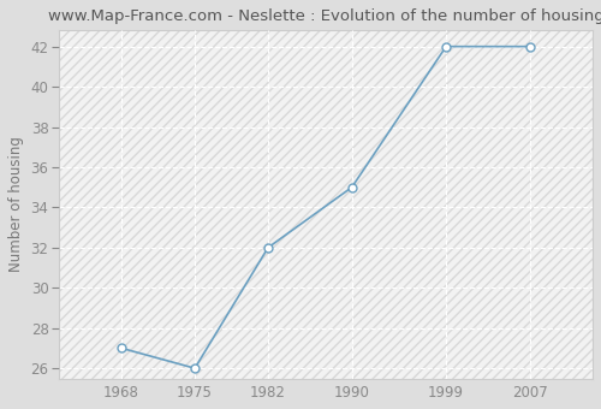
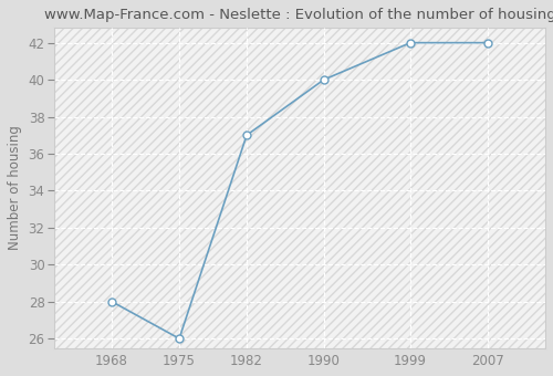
1968: 27 -> 28
1982: 32 -> 37
1990: 35 -> 40
